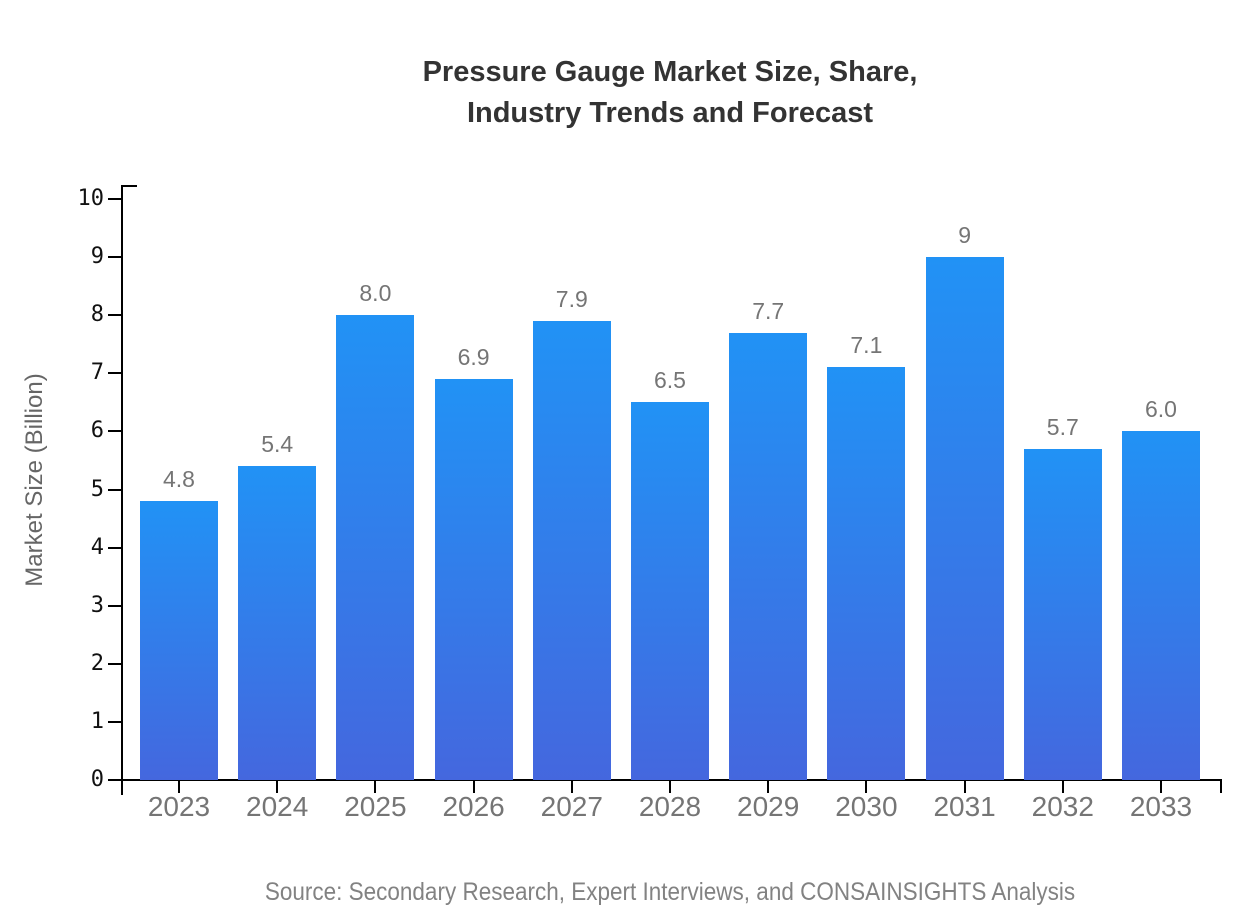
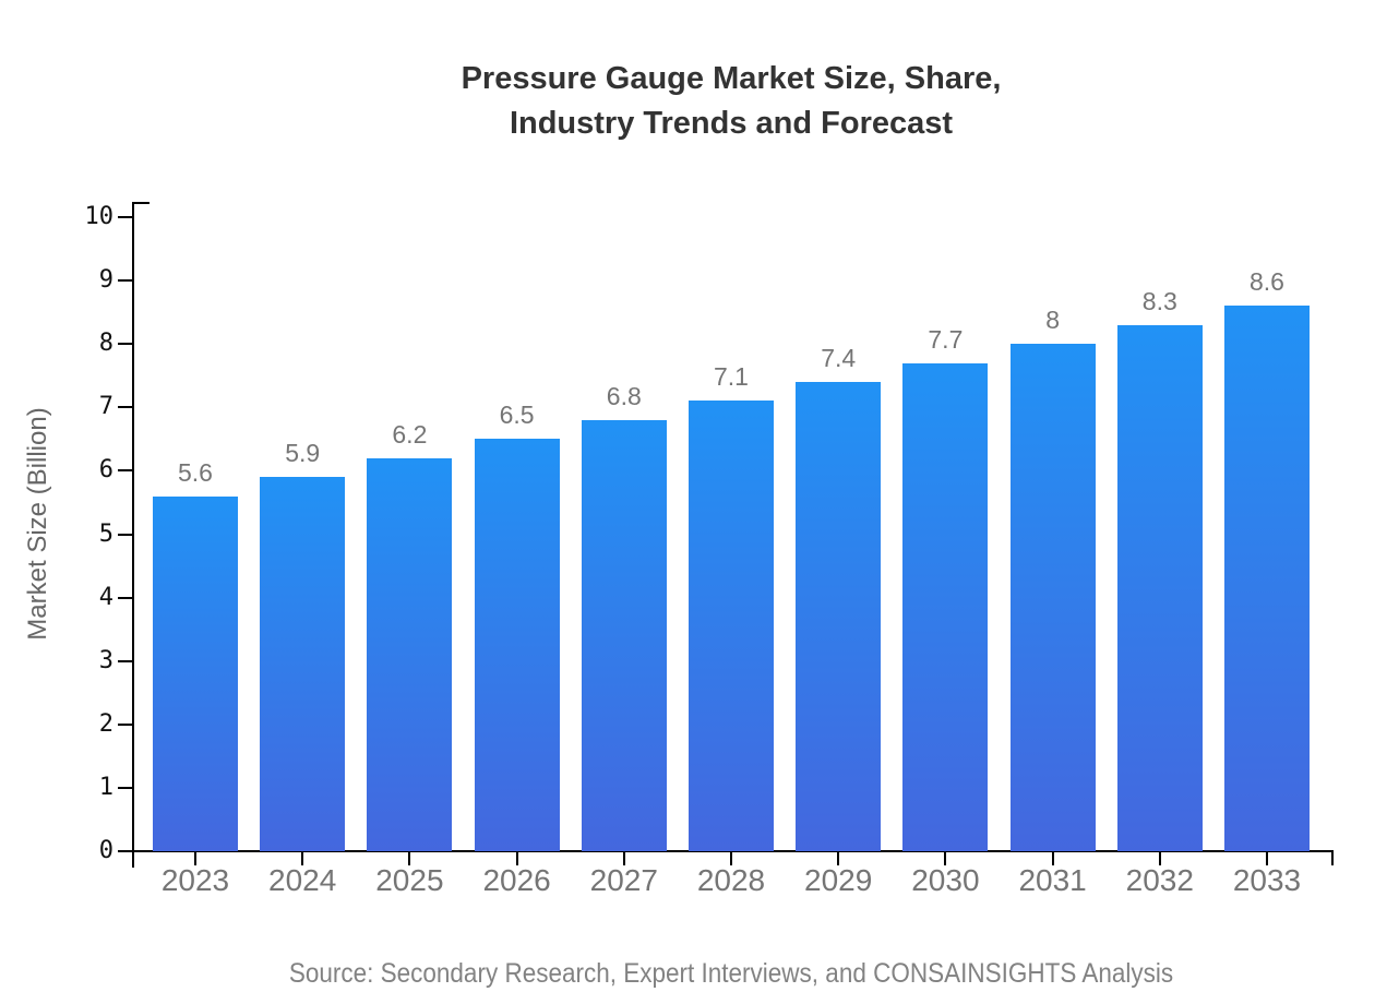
2023: 4.8 -> 5.6
2024: 5.4 -> 5.9
2025: 8.0 -> 6.2
2026: 6.9 -> 6.5
2027: 7.9 -> 6.8
2028: 6.5 -> 7.1
2029: 7.7 -> 7.4
2030: 7.1 -> 7.7
2031: 9 -> 8
2032: 5.7 -> 8.3
2033: 6.0 -> 8.6
